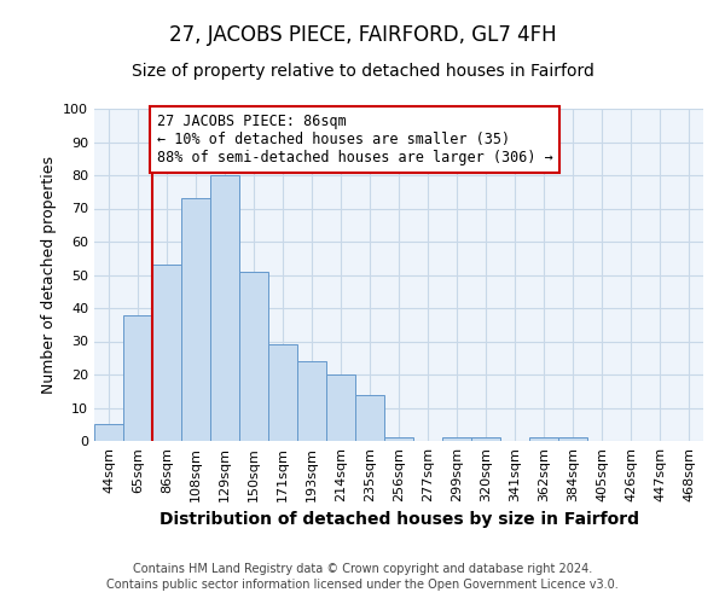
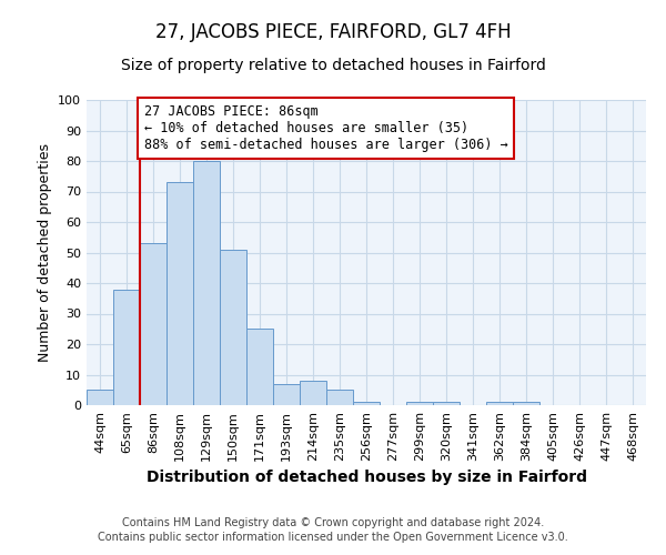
171sqm: 29 -> 25
193sqm: 24 -> 7
214sqm: 20 -> 8
235sqm: 14 -> 5
